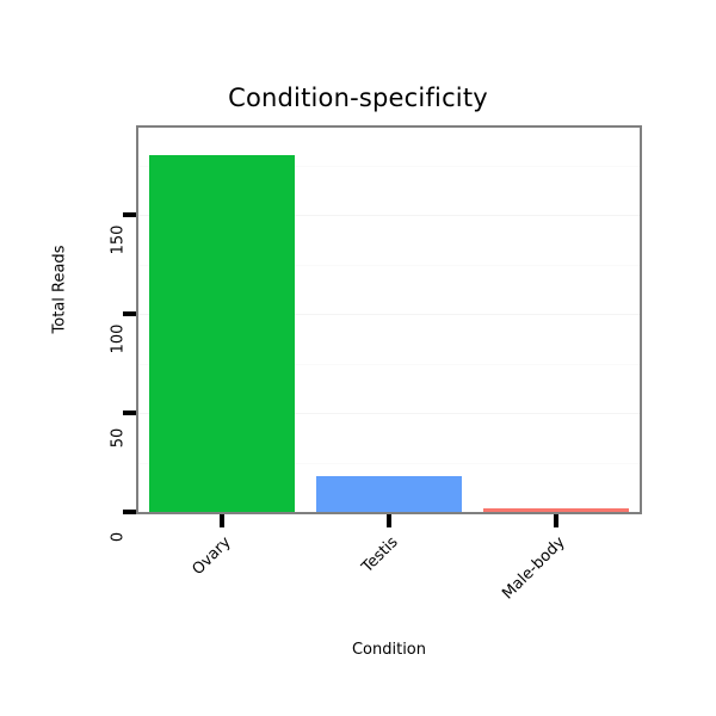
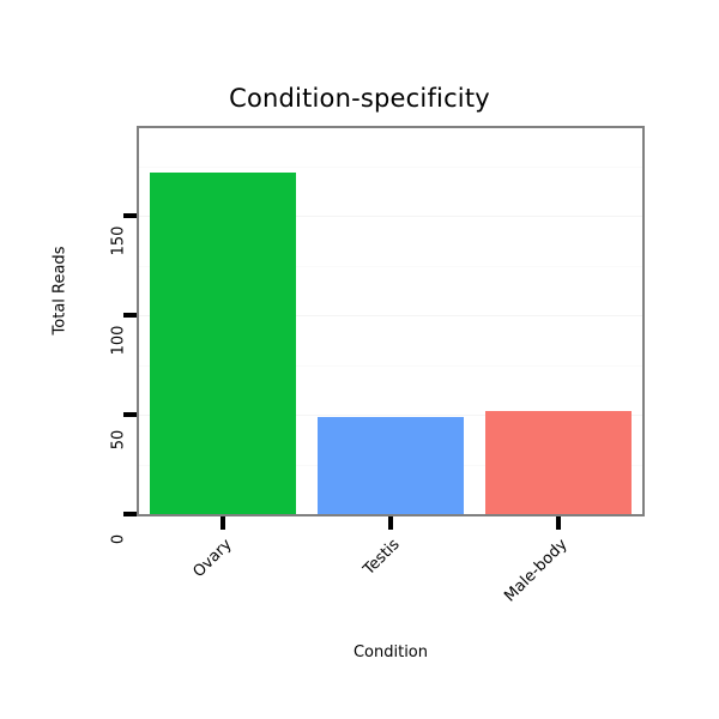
Ovary: 180 -> 172
Testis: 18 -> 49
Male-body: 2 -> 52
